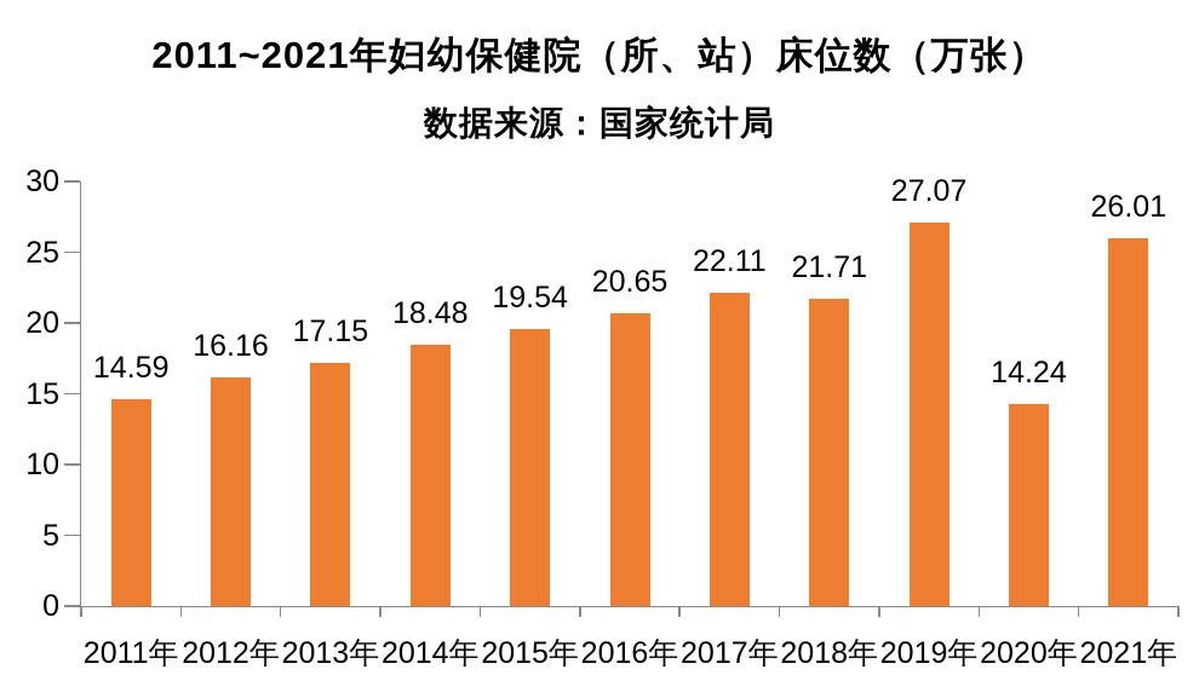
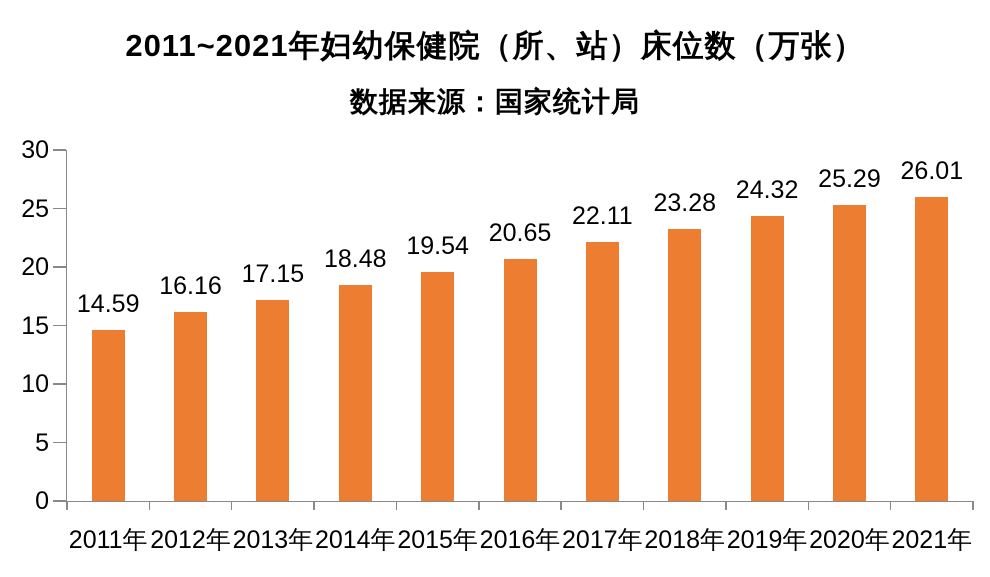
2018年: 21.71 -> 23.28
2019年: 27.07 -> 24.32
2020年: 14.24 -> 25.29
